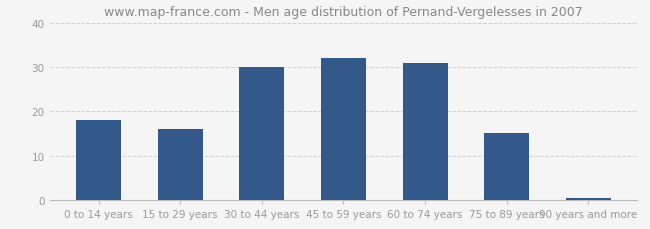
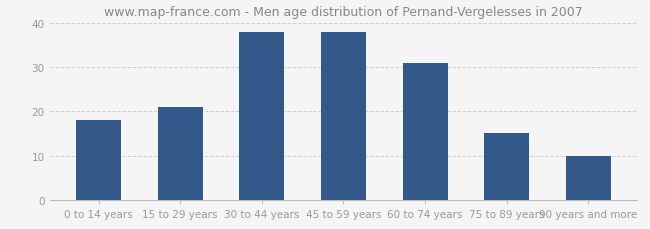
15 to 29 years: 16.0 -> 21.0
30 to 44 years: 30.0 -> 38.0
45 to 59 years: 32.0 -> 38.0
90 years and more: 0.5 -> 10.0
